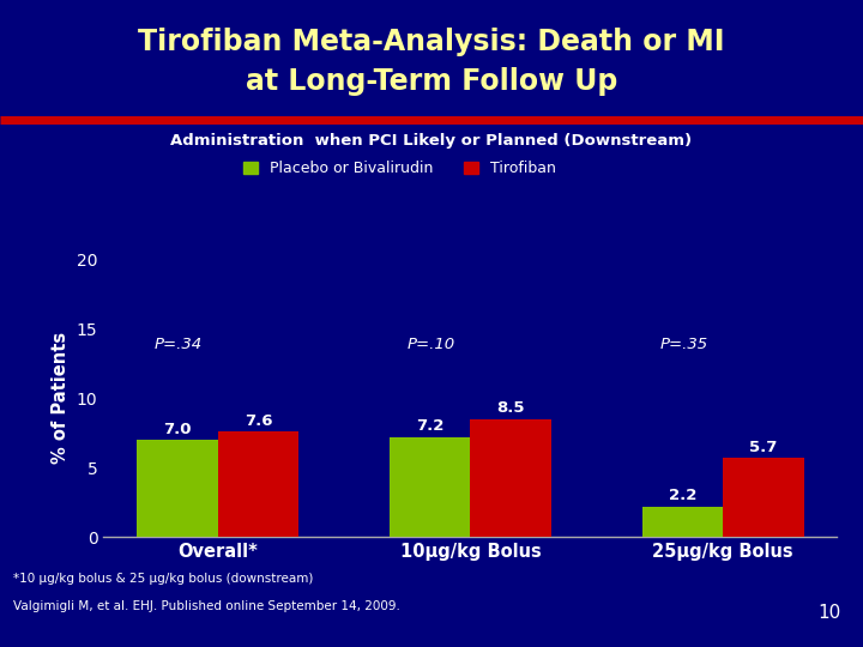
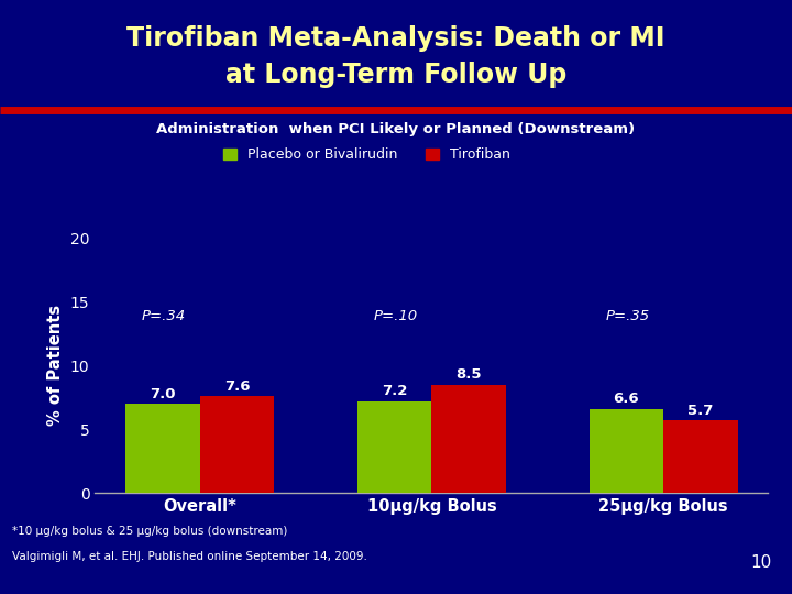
Placebo or Bivalirudin/25μg/kg Bolus: 2.2 -> 6.6
